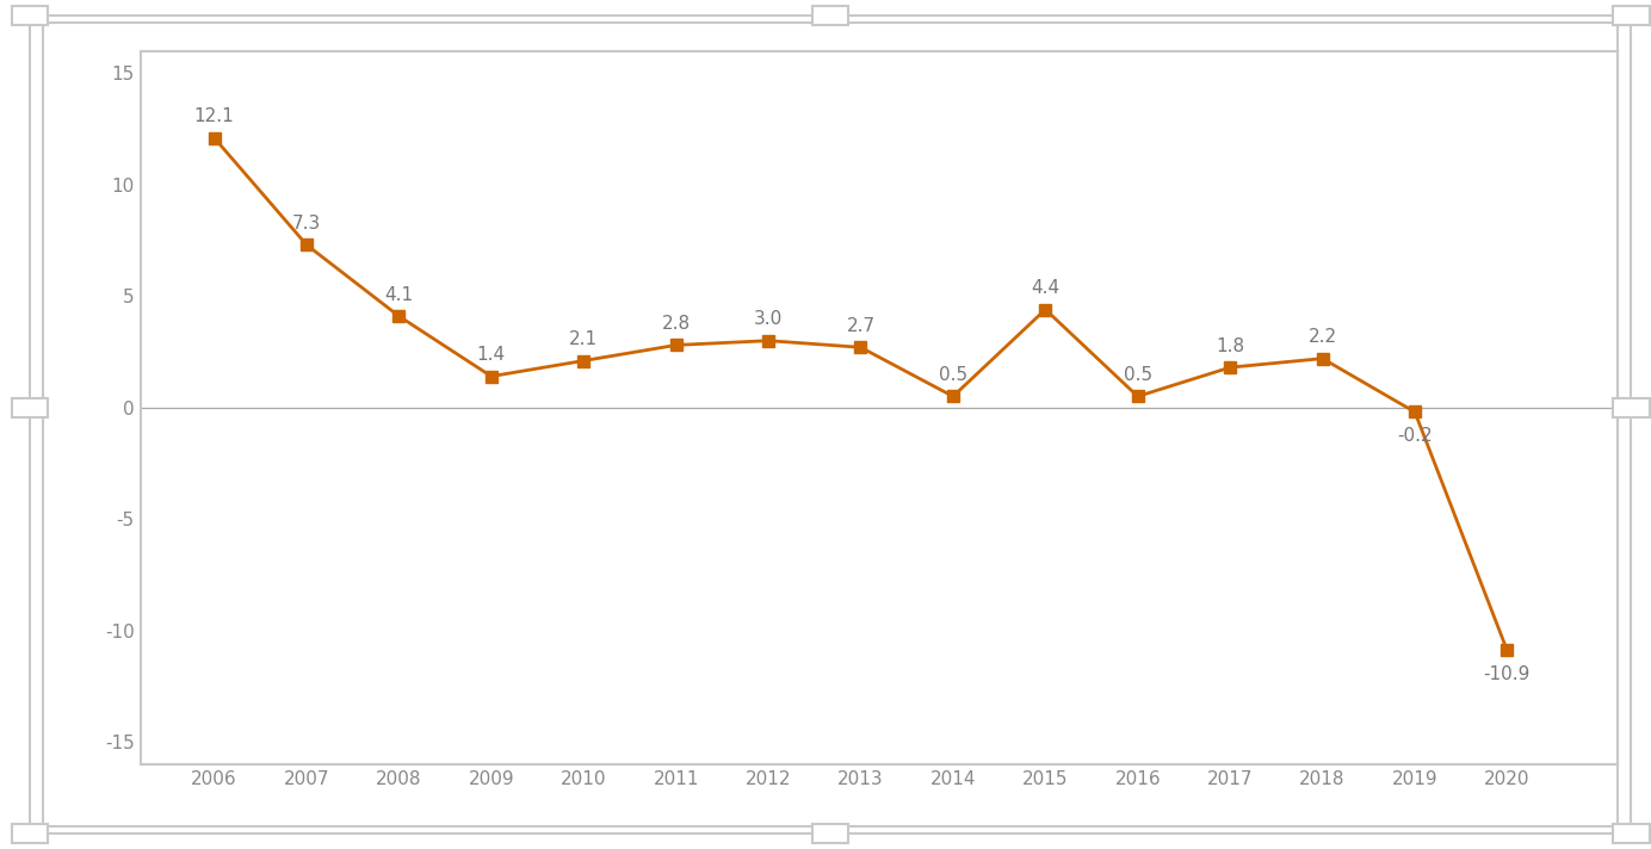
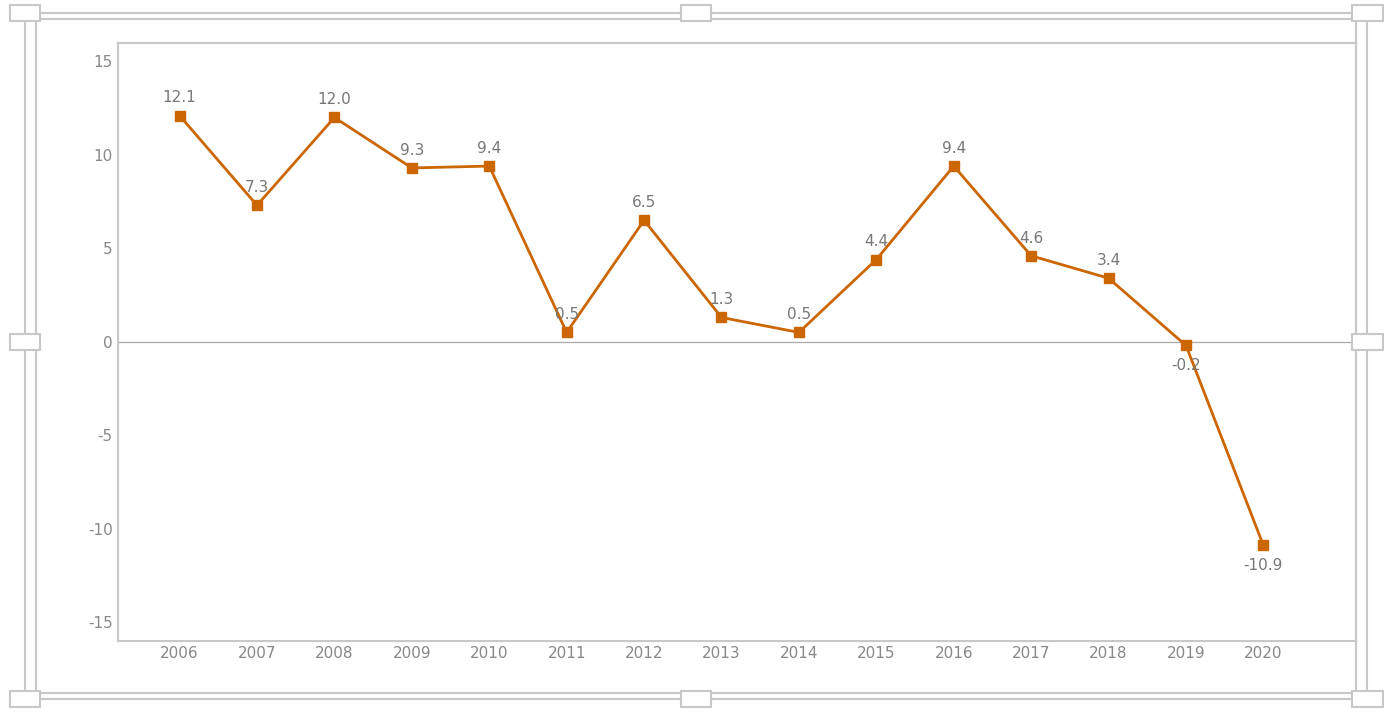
2008: 4.1 -> 12.0
2009: 1.4 -> 9.3
2010: 2.1 -> 9.4
2011: 2.8 -> 0.5
2012: 3.0 -> 6.5
2013: 2.7 -> 1.3
2016: 0.5 -> 9.4
2017: 1.8 -> 4.6
2018: 2.2 -> 3.4
